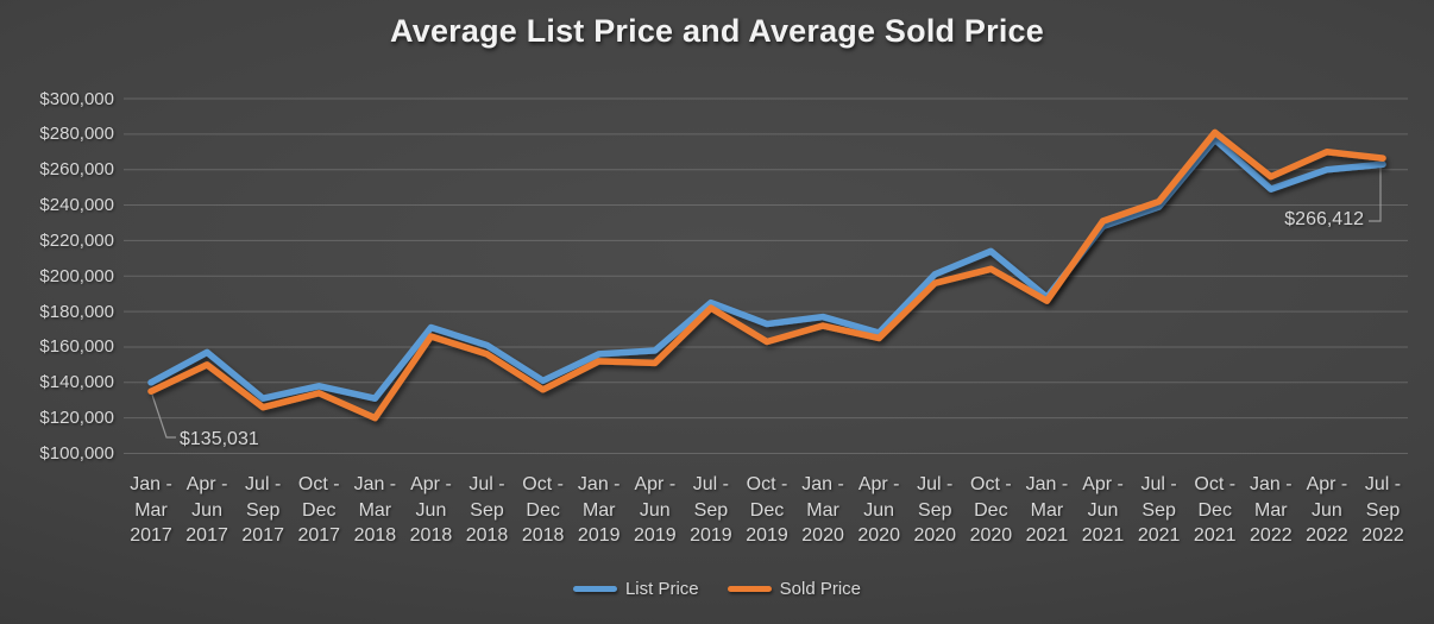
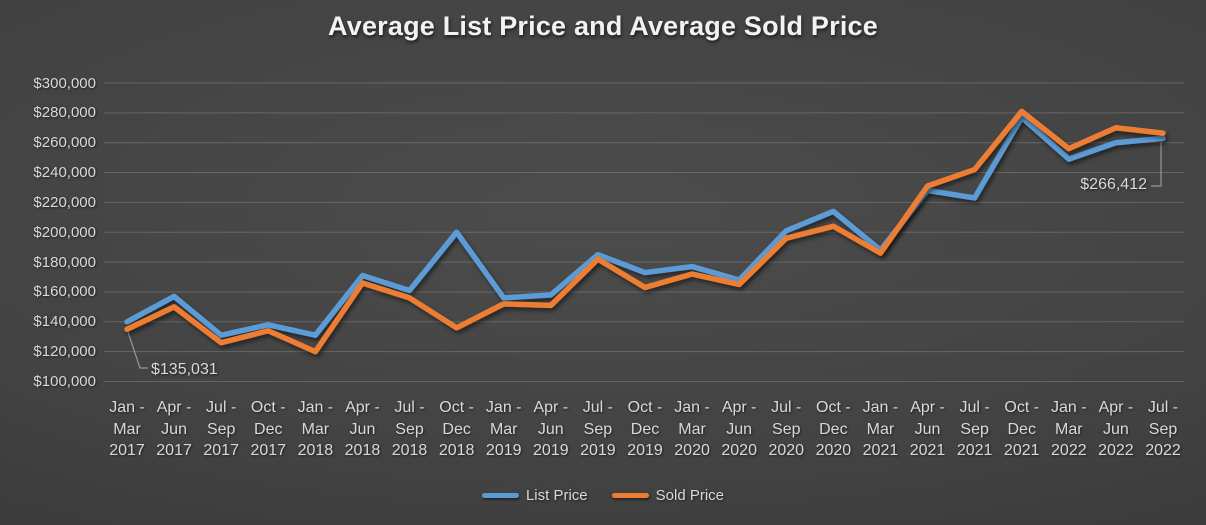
List Price/Oct - Dec 2018: $141000 -> $200000
List Price/Jul - Sep 2021: $239000 -> $223000
